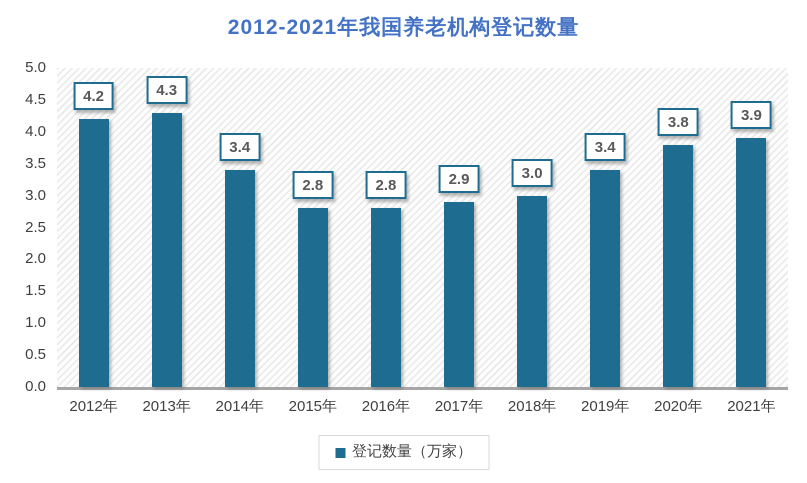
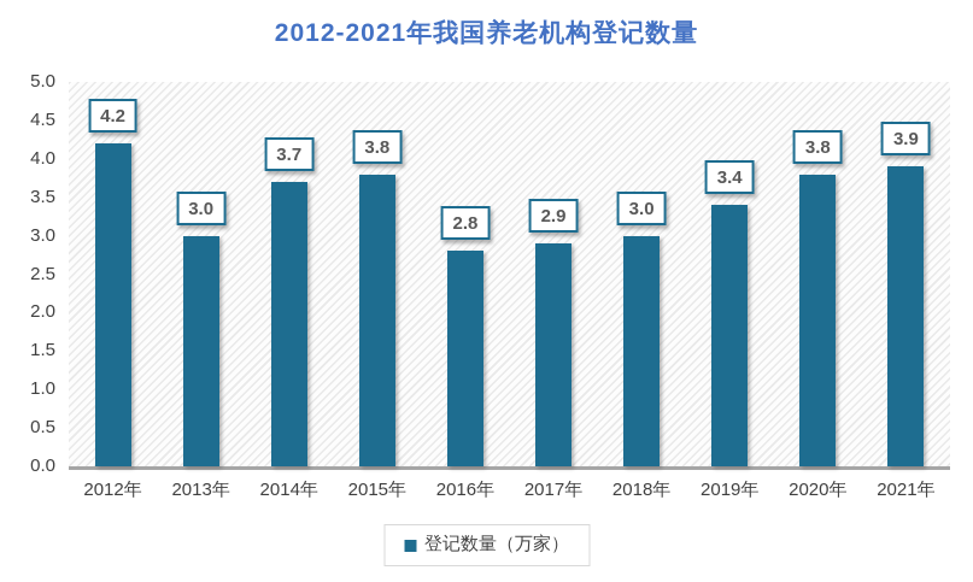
2013年: 4.3 -> 3.0
2014年: 3.4 -> 3.7
2015年: 2.8 -> 3.8
